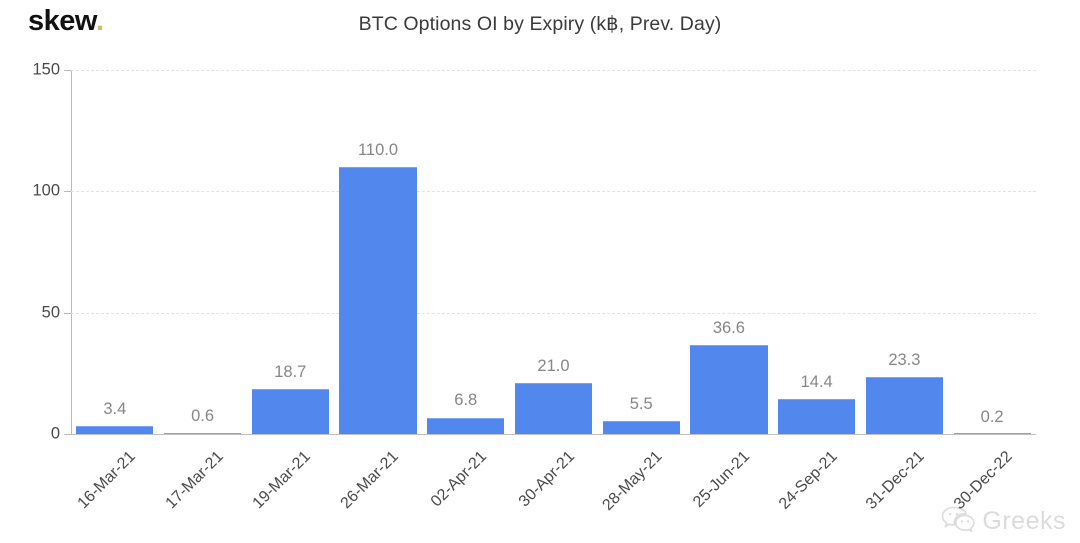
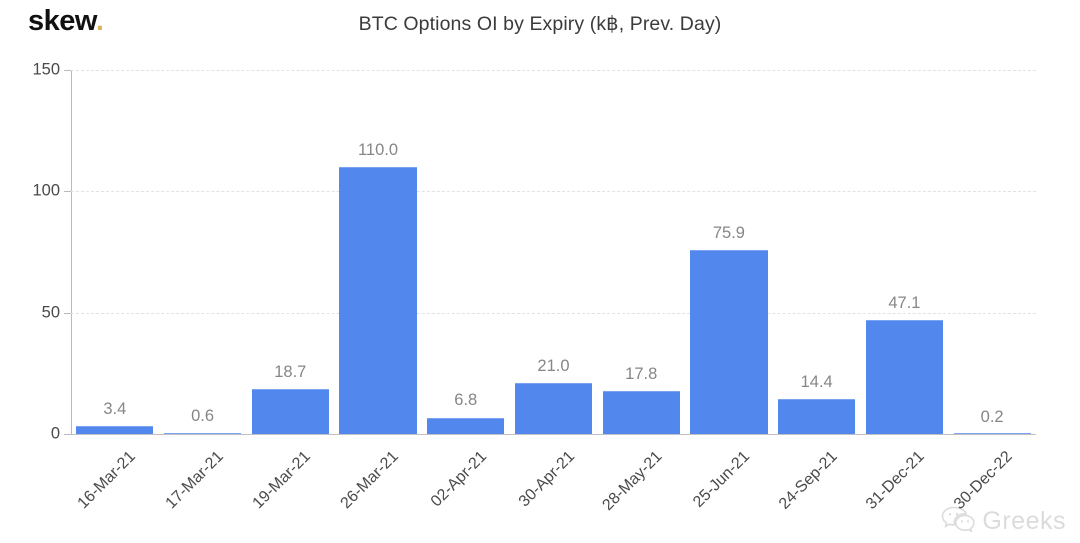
28-May-21: 5.5 -> 17.8
25-Jun-21: 36.6 -> 75.9
31-Dec-21: 23.3 -> 47.1
